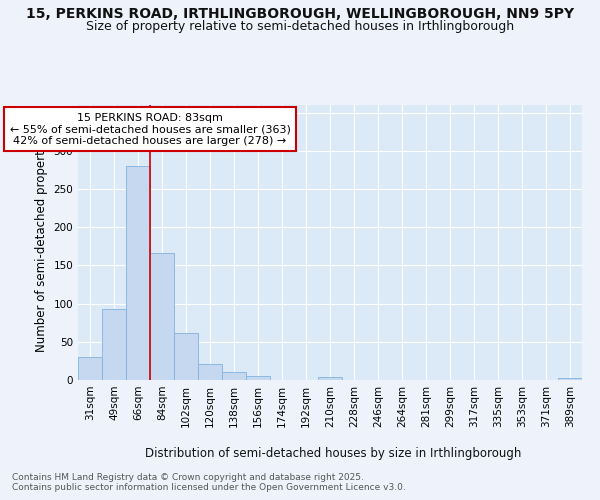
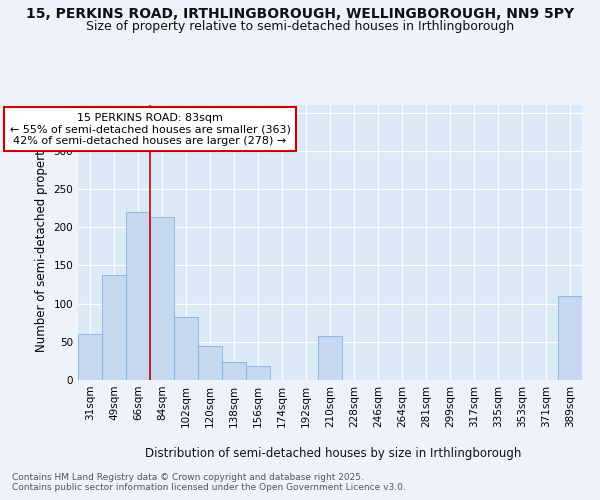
31sqm: 30 -> 60
49sqm: 93 -> 138
66sqm: 280 -> 220
84sqm: 166 -> 214
102sqm: 62 -> 82
120sqm: 21 -> 44
138sqm: 10 -> 24
156sqm: 5 -> 18
210sqm: 4 -> 58
389sqm: 2 -> 110
